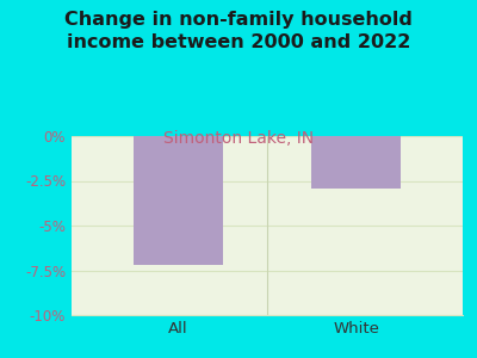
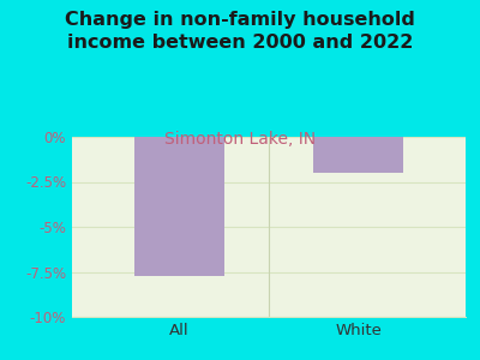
All: -7.2% -> -7.7%
White: -2.9% -> -2.0%
